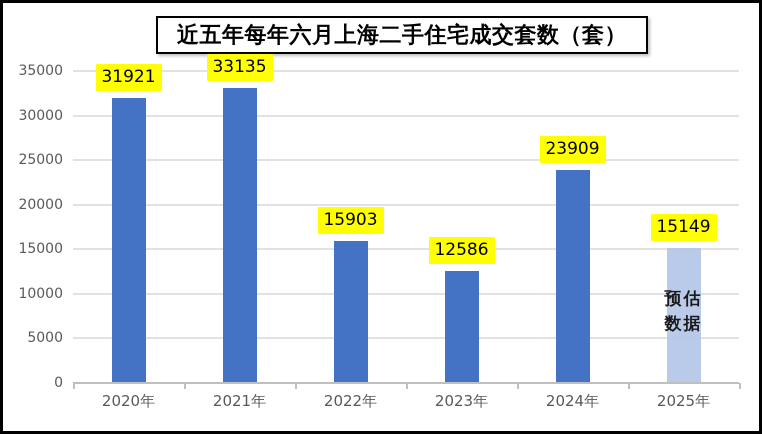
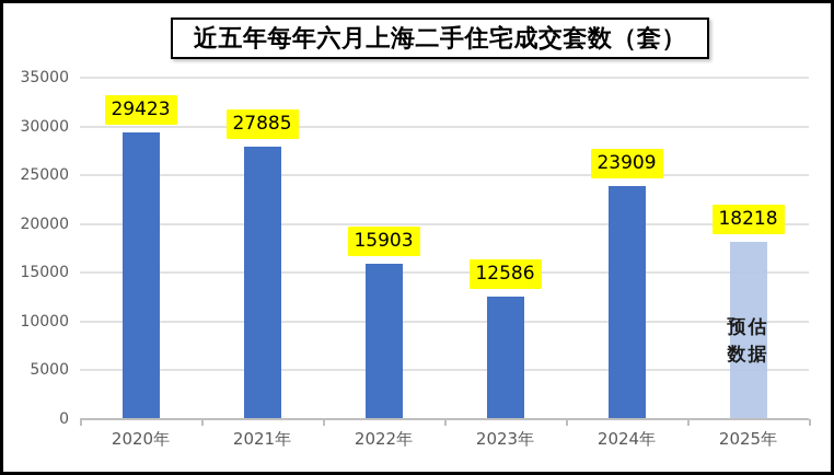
2020年: 31921 -> 29423
2021年: 33135 -> 27885
2025年: 15149 -> 18218
